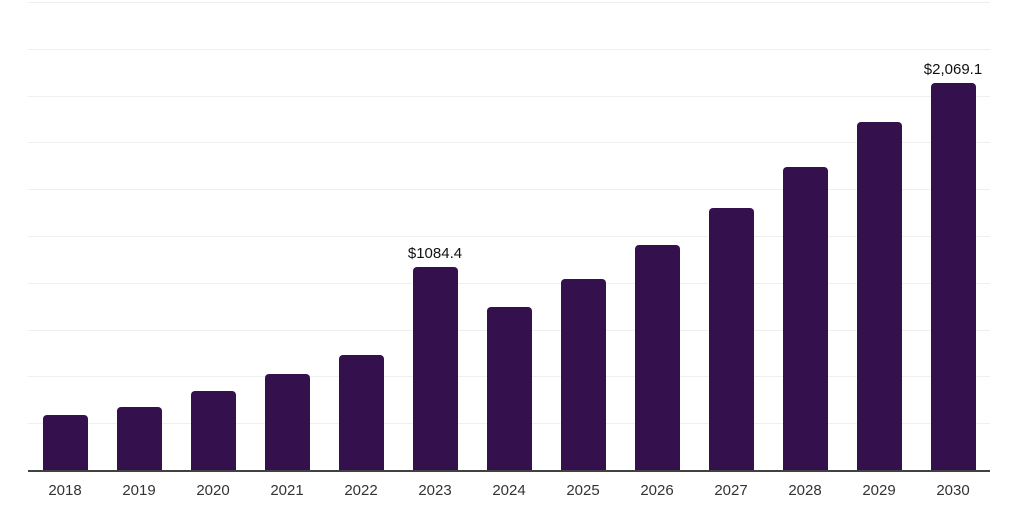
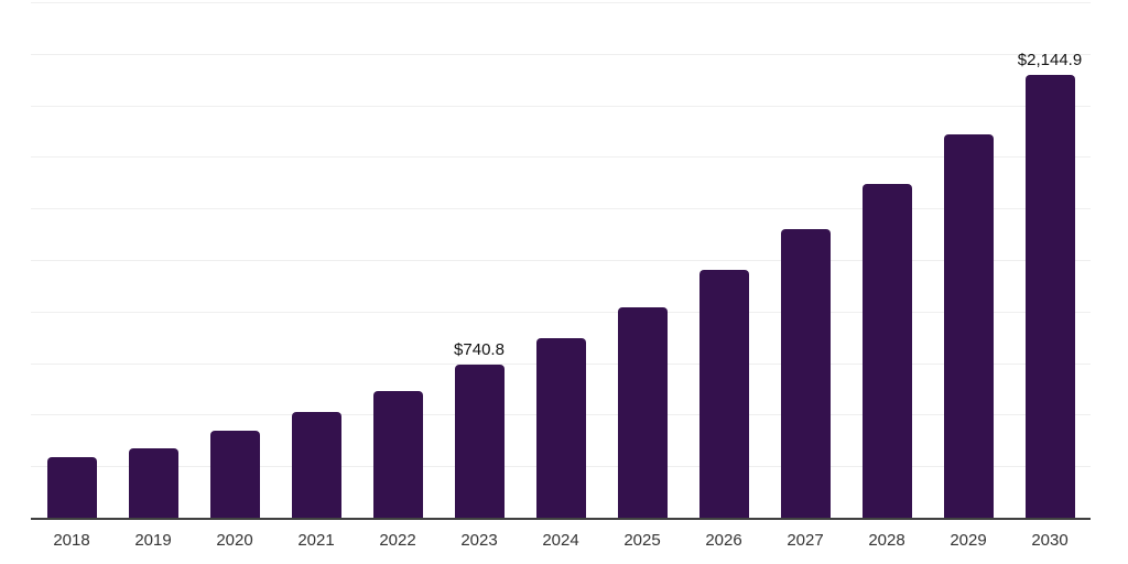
2023: $1084.4 -> $740.8
2030: $2,069.1 -> $2,144.9
